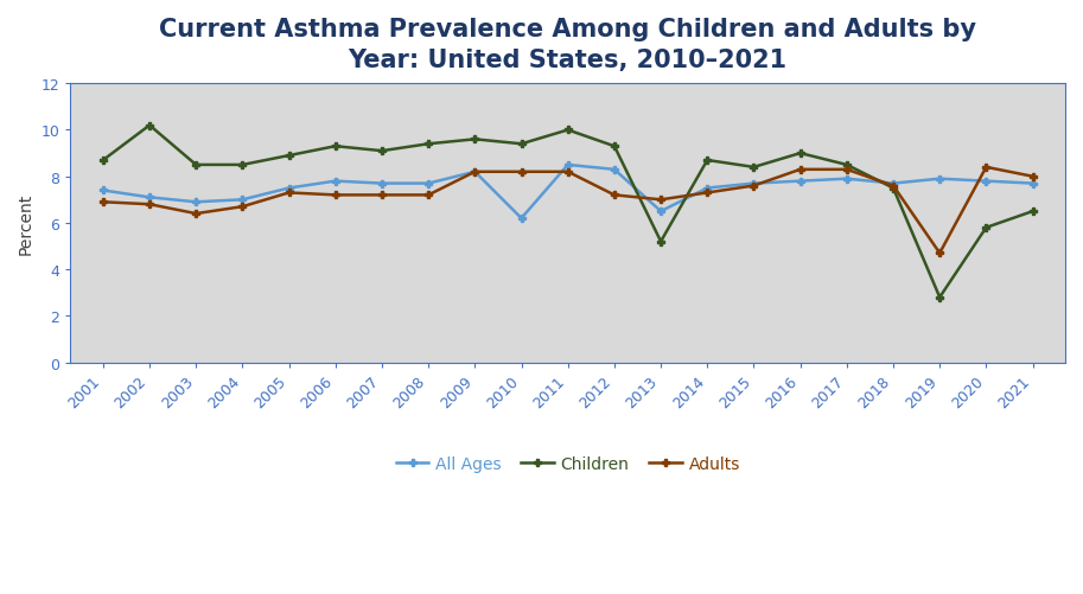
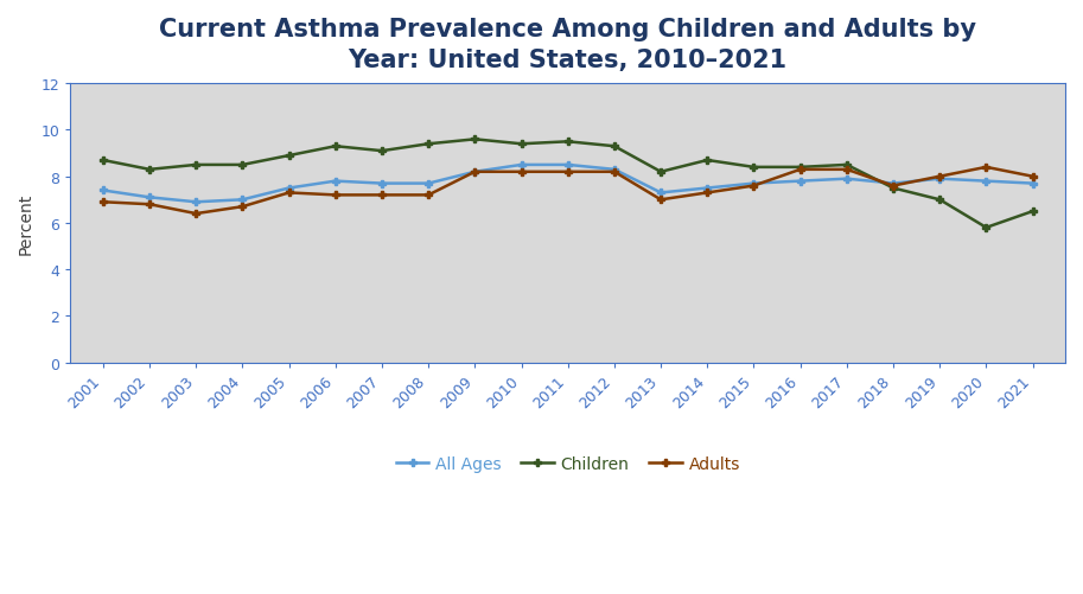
Children/2002: 10.2 -> 8.3
All Ages/2010: 6.2 -> 8.5
Children/2011: 10.0 -> 9.5
Adults/2012: 7.2 -> 8.2
All Ages/2013: 6.5 -> 7.3
Children/2013: 5.2 -> 8.2
Children/2016: 9.0 -> 8.4
Children/2019: 2.8 -> 7.0
Adults/2019: 4.7 -> 8.0
